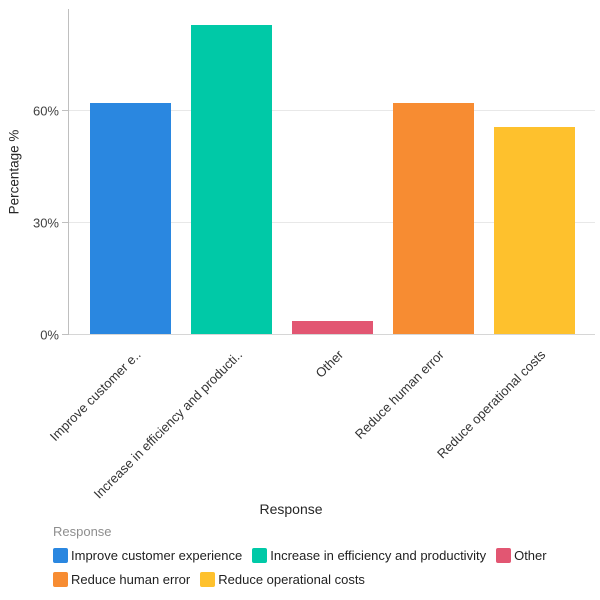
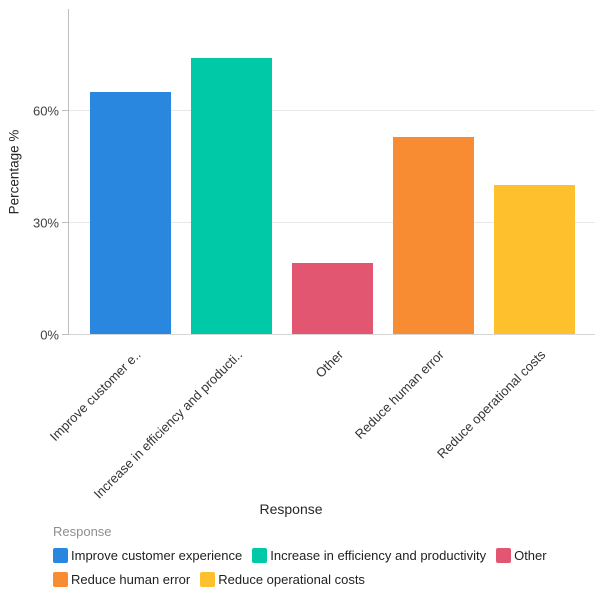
Improve customer experience: 62% -> 65%
Increase in efficiency and productivity: 83% -> 74%
Other: 4% -> 19%
Reduce human error: 62% -> 53%
Reduce operational costs: 56% -> 40%
